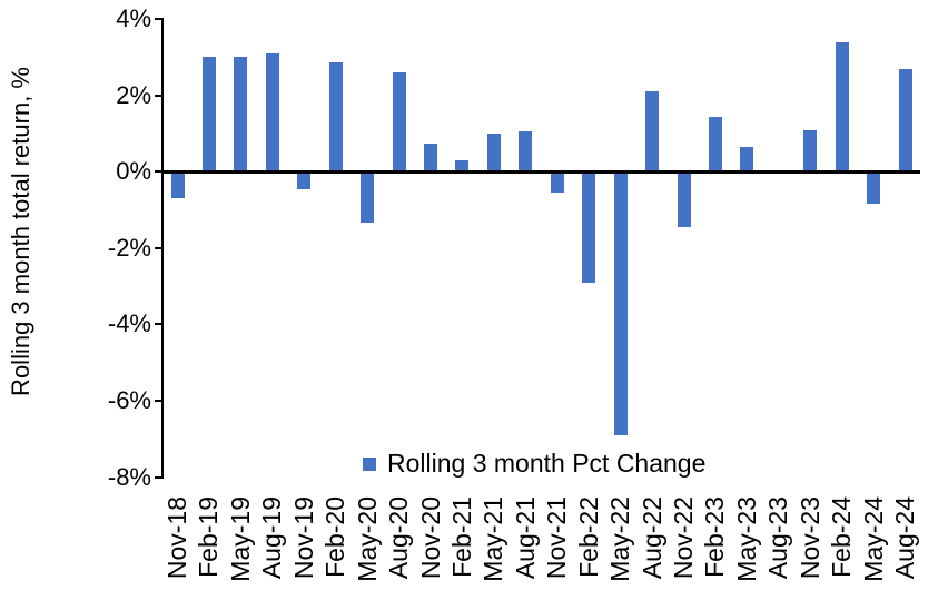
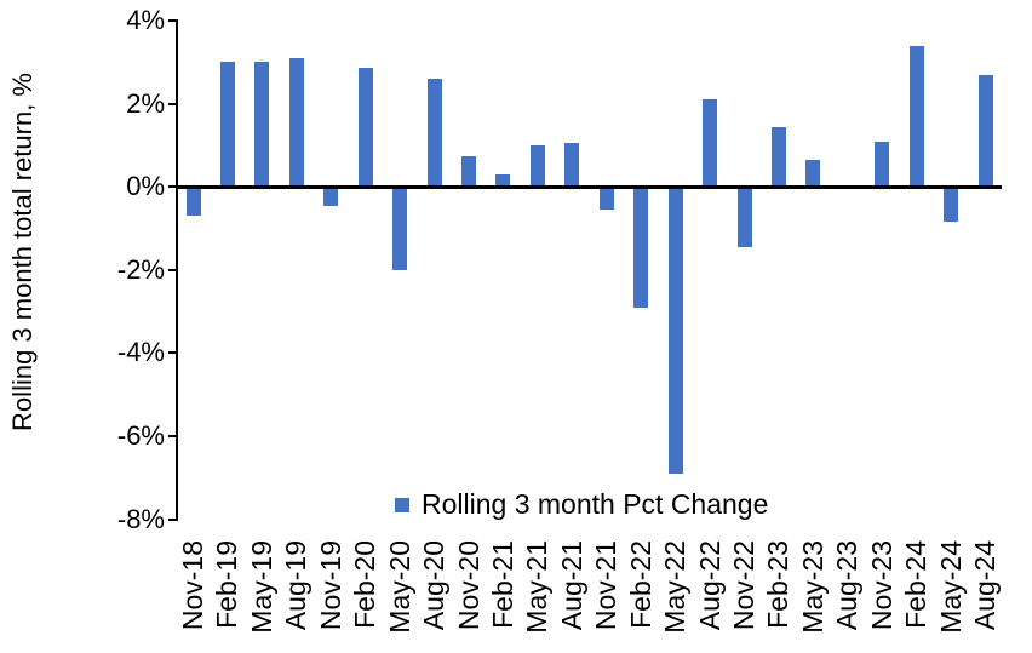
May-20: -1.4% -> -2.0%
